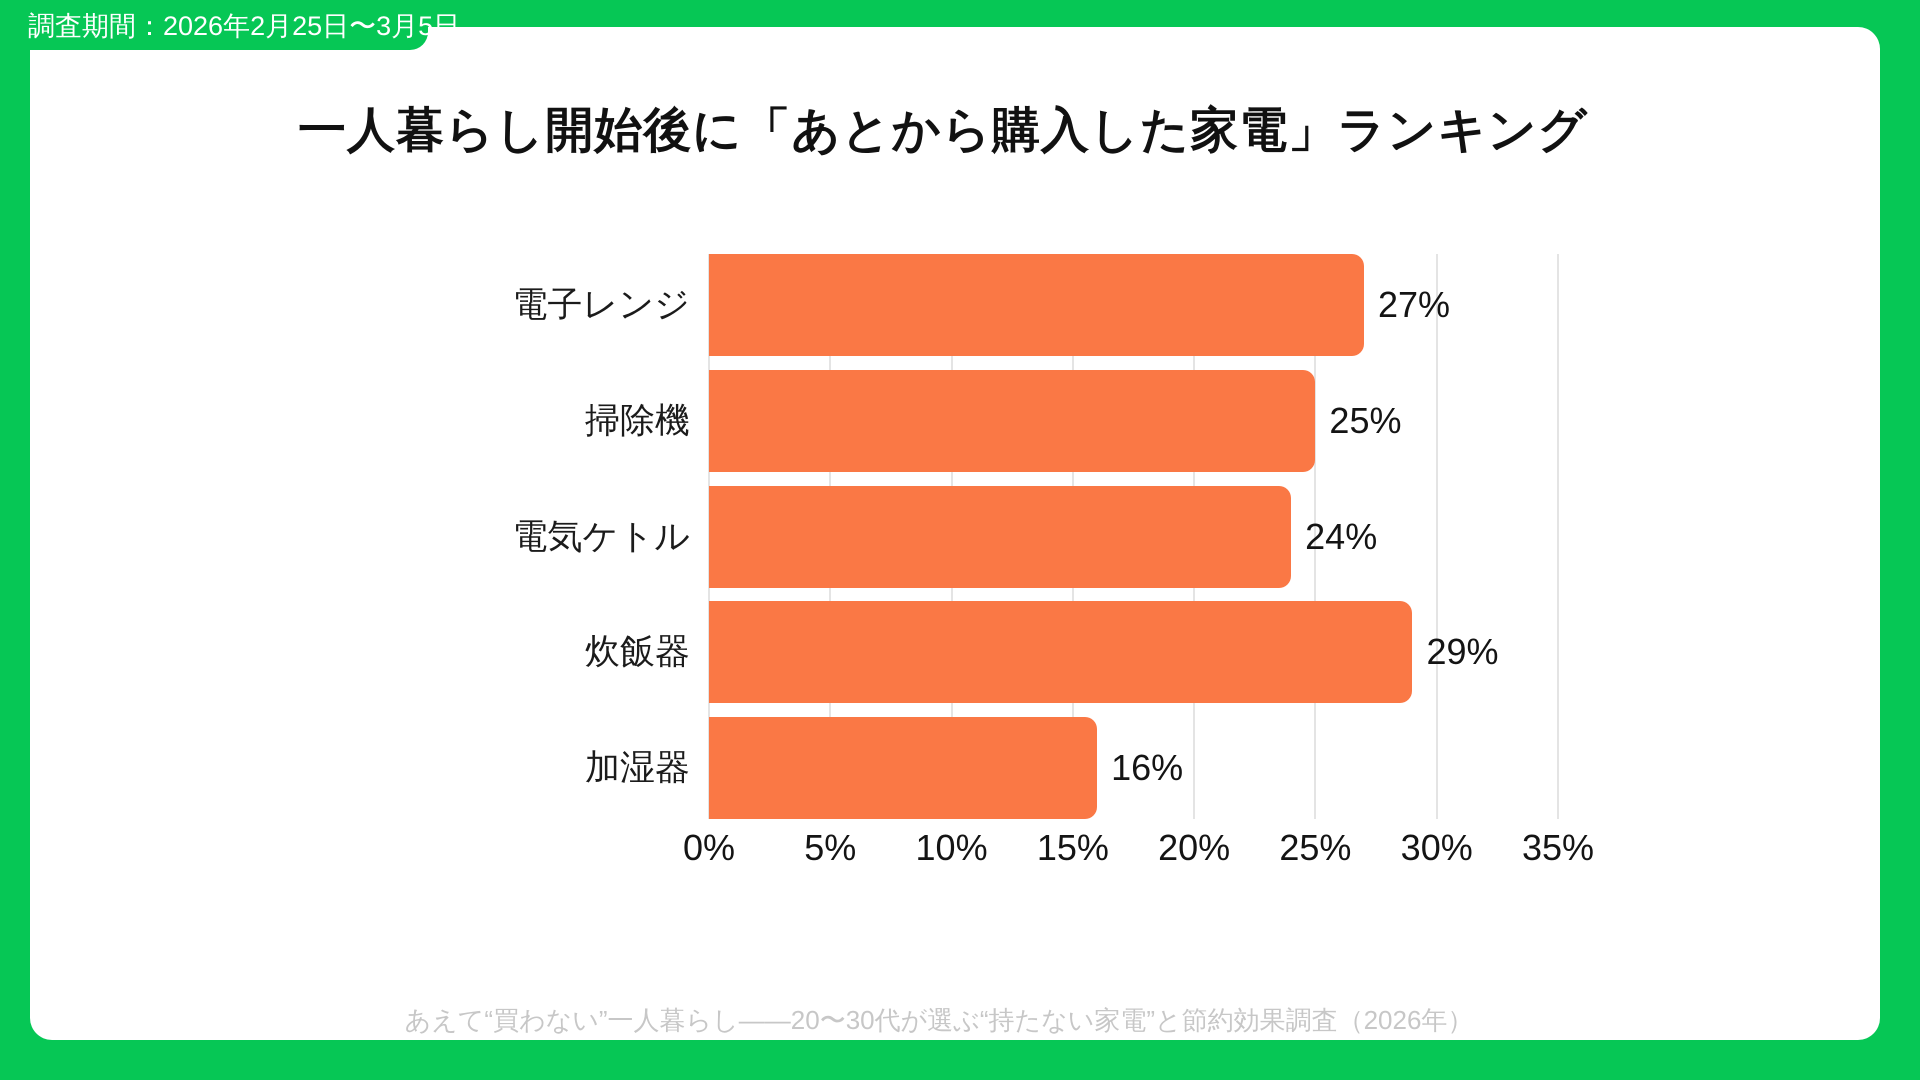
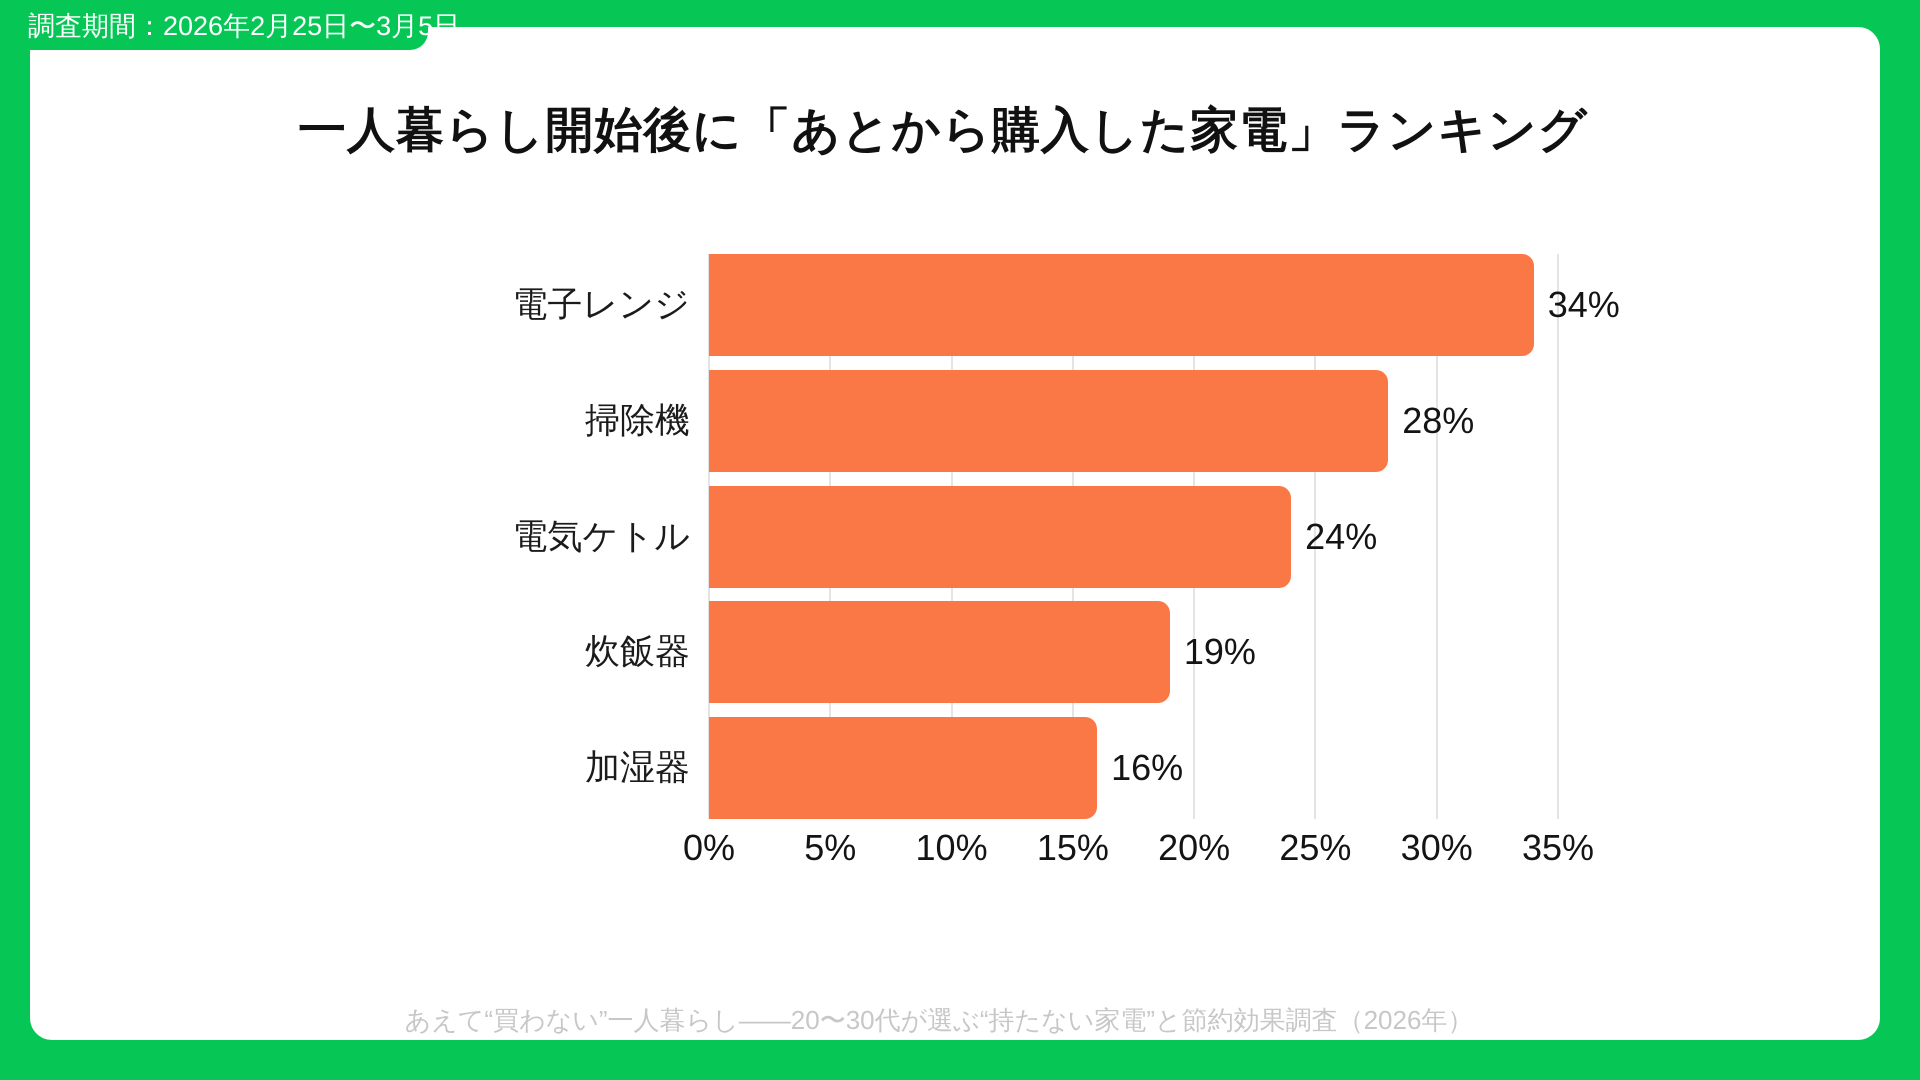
電子レンジ: 27% -> 34%
掃除機: 25% -> 28%
炊飯器: 29% -> 19%
